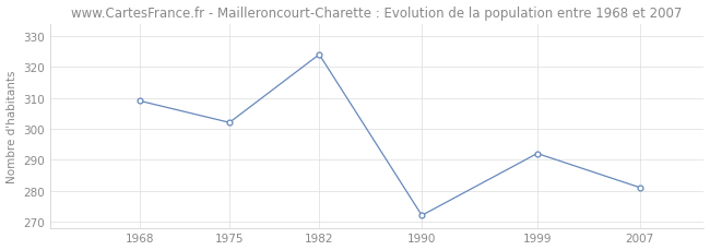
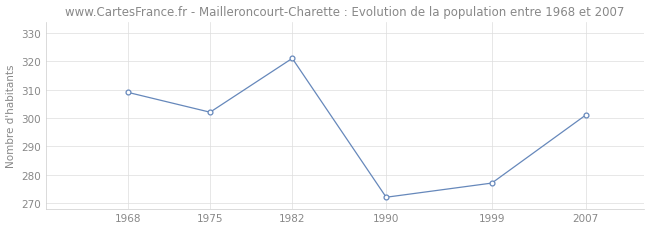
1982: 324 -> 321
1999: 292 -> 277
2007: 281 -> 301
